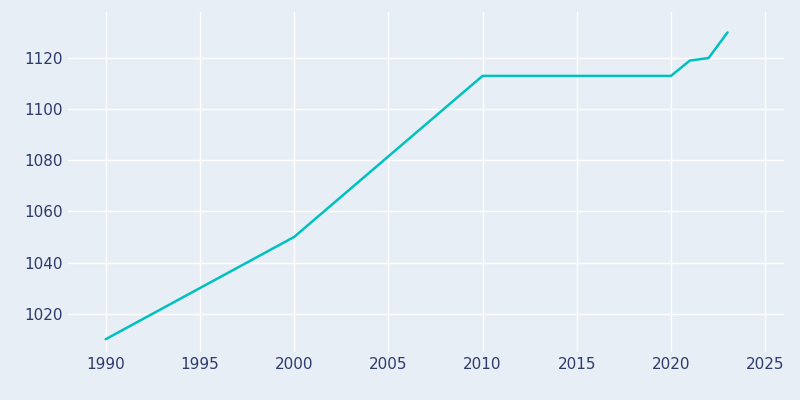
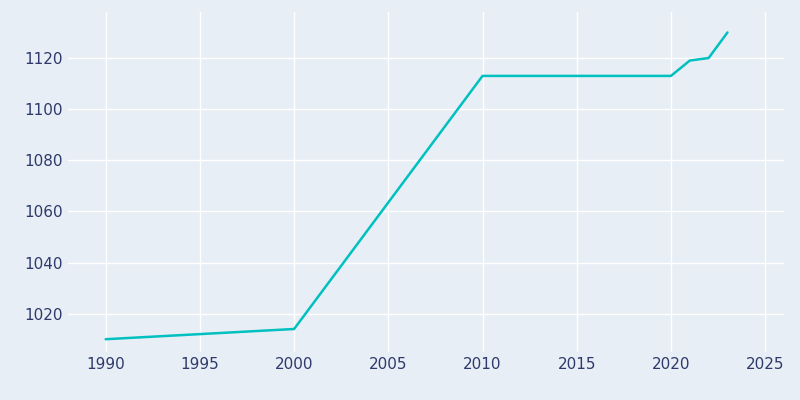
2000: 1050 -> 1014
